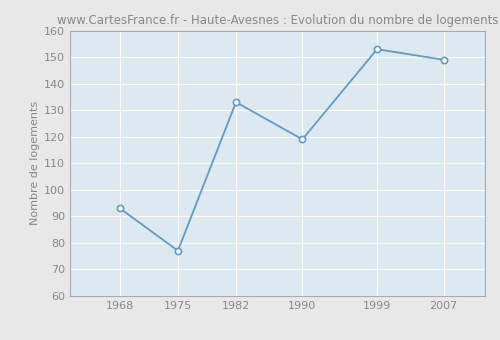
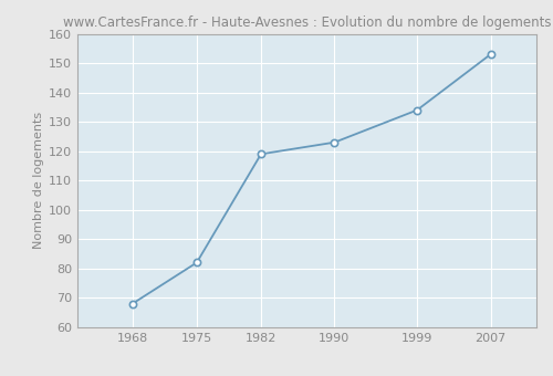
1968: 93 -> 68
1975: 77 -> 82
1982: 133 -> 119
1990: 119 -> 123
1999: 153 -> 134
2007: 149 -> 153
